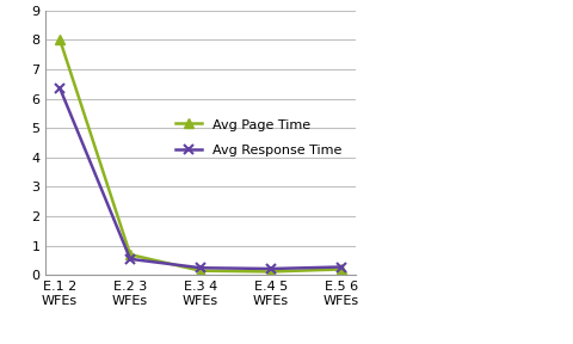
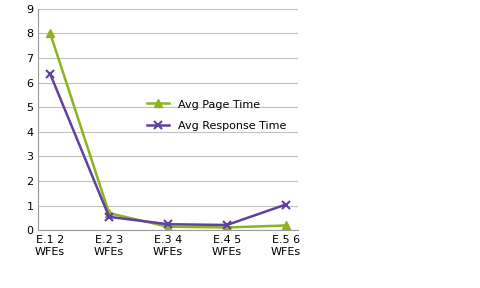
Avg Response Time/E.5 6 WFEs: 0.28 -> 1.05
